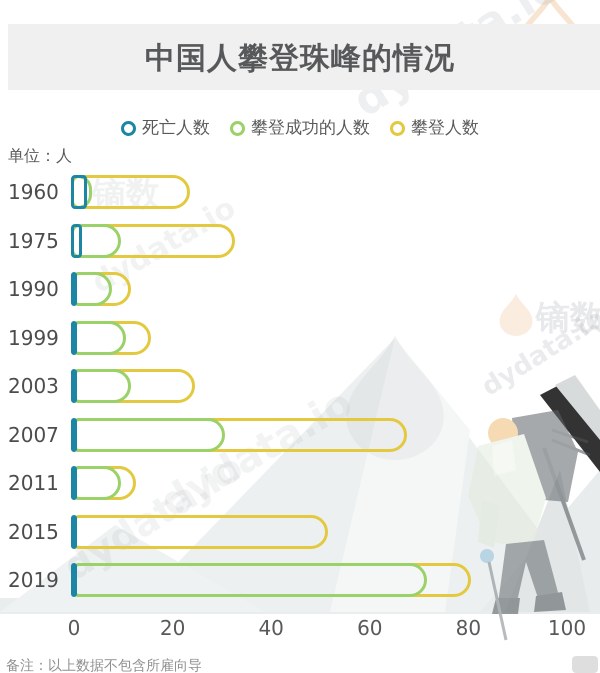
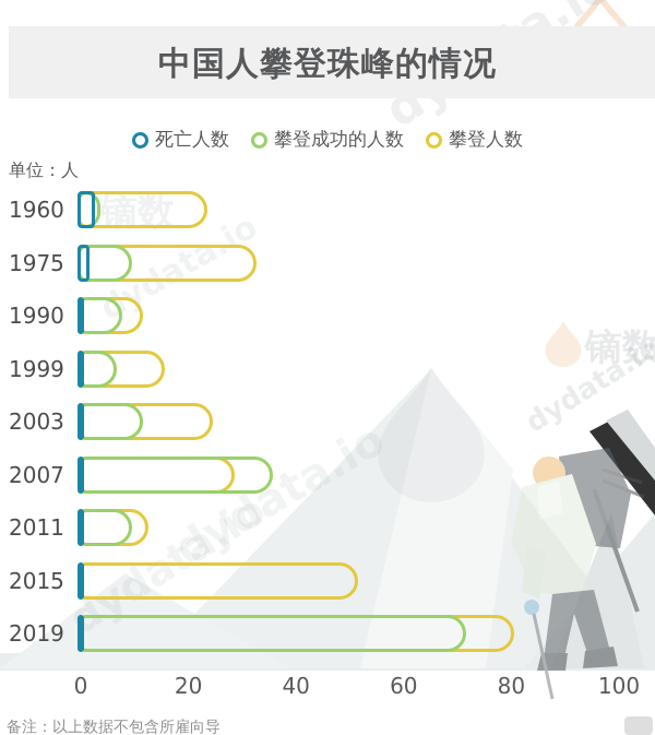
攀登成功的人数/1999: 10 -> 6
攀登成功的人数/2007: 30 -> 35
攀登人数/2007: 67 -> 28
